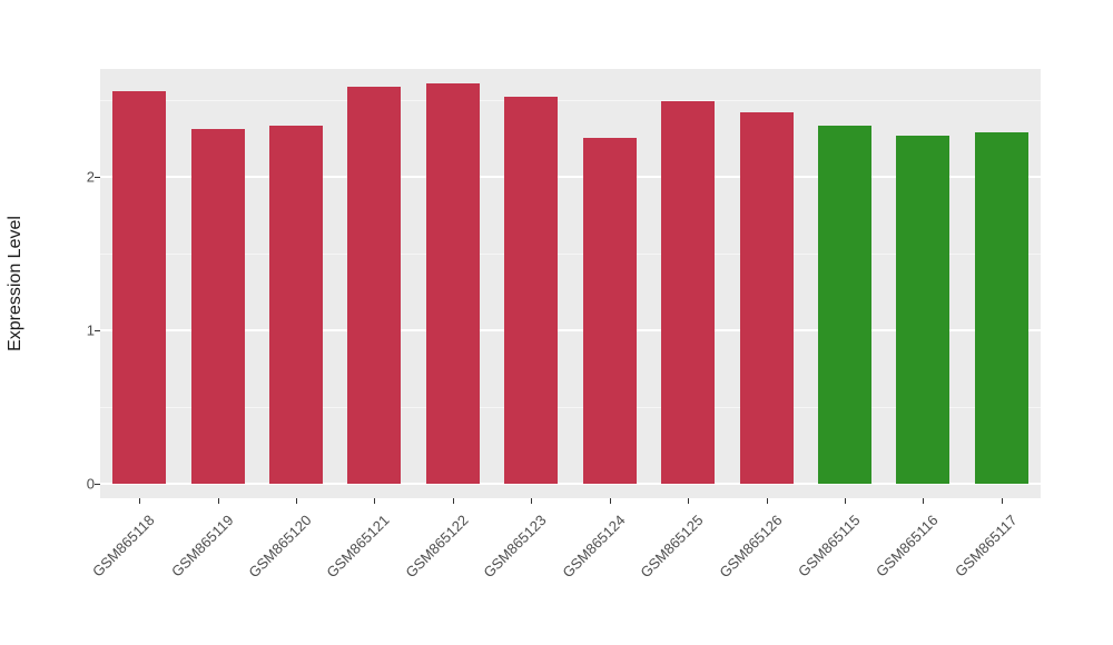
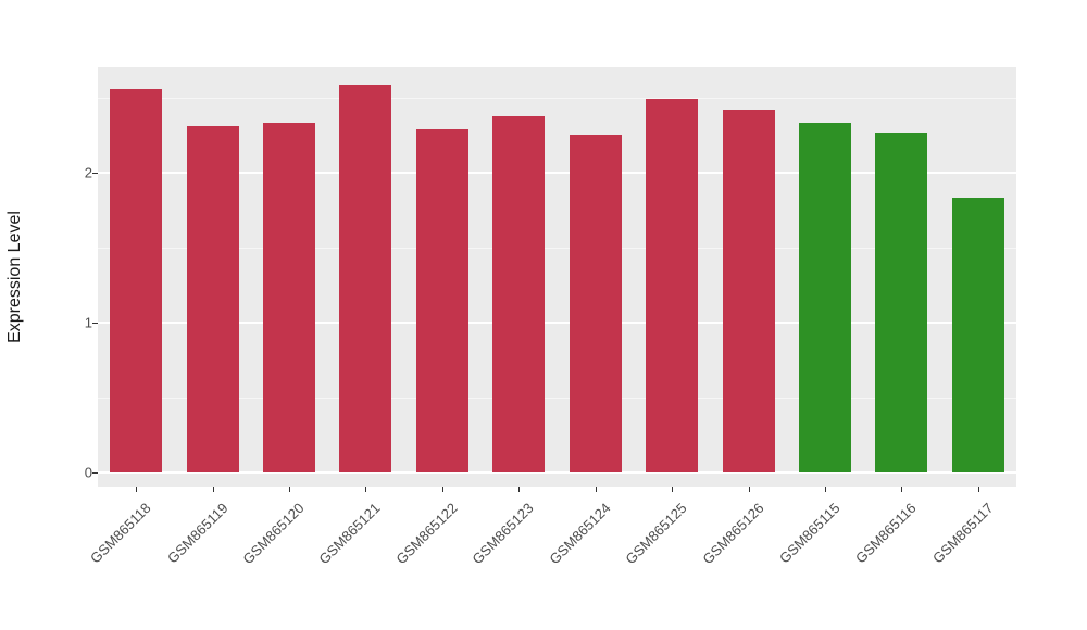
GSM865122: 2.61 -> 2.29
GSM865123: 2.52 -> 2.38
GSM865117: 2.29 -> 1.83
